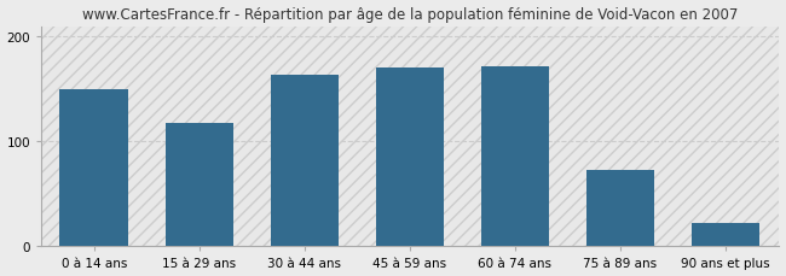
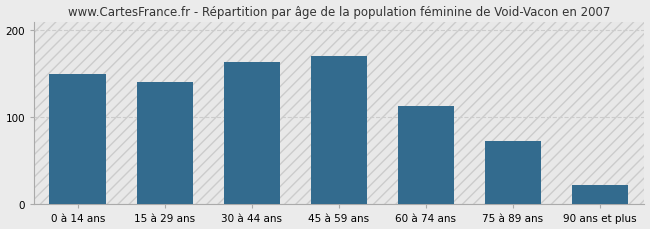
15 à 29 ans: 118 -> 140
60 à 74 ans: 172 -> 113
